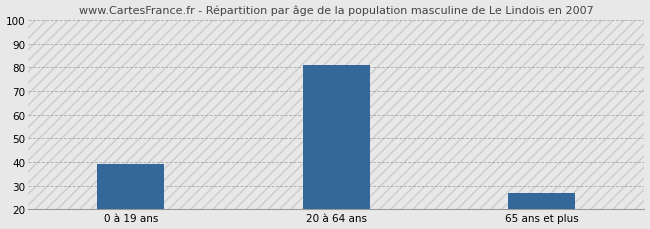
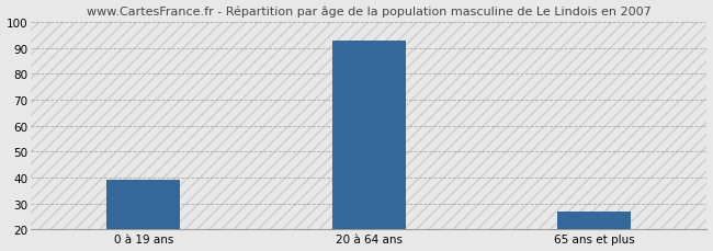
20 à 64 ans: 81 -> 93
